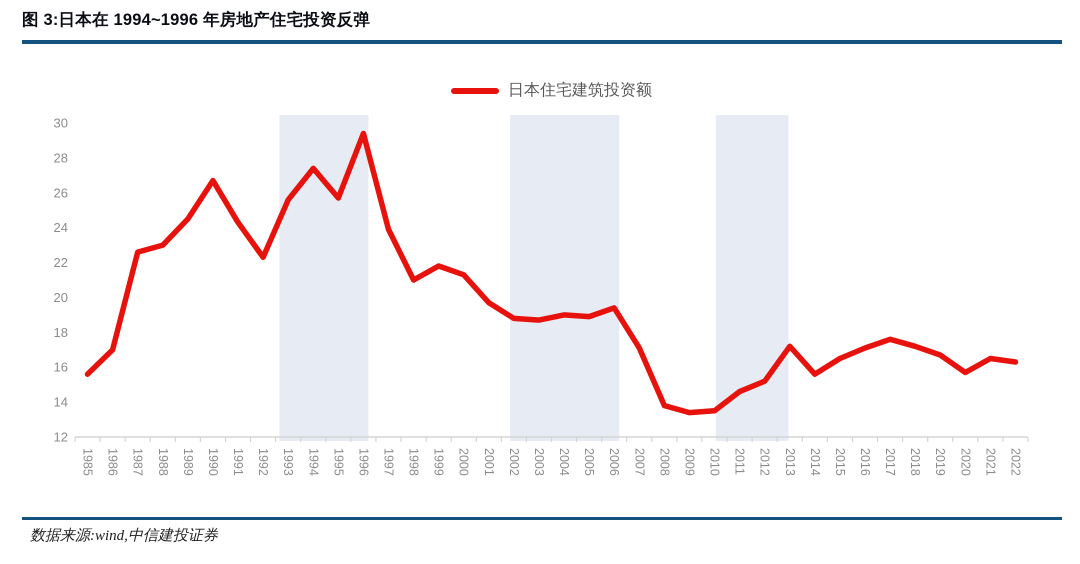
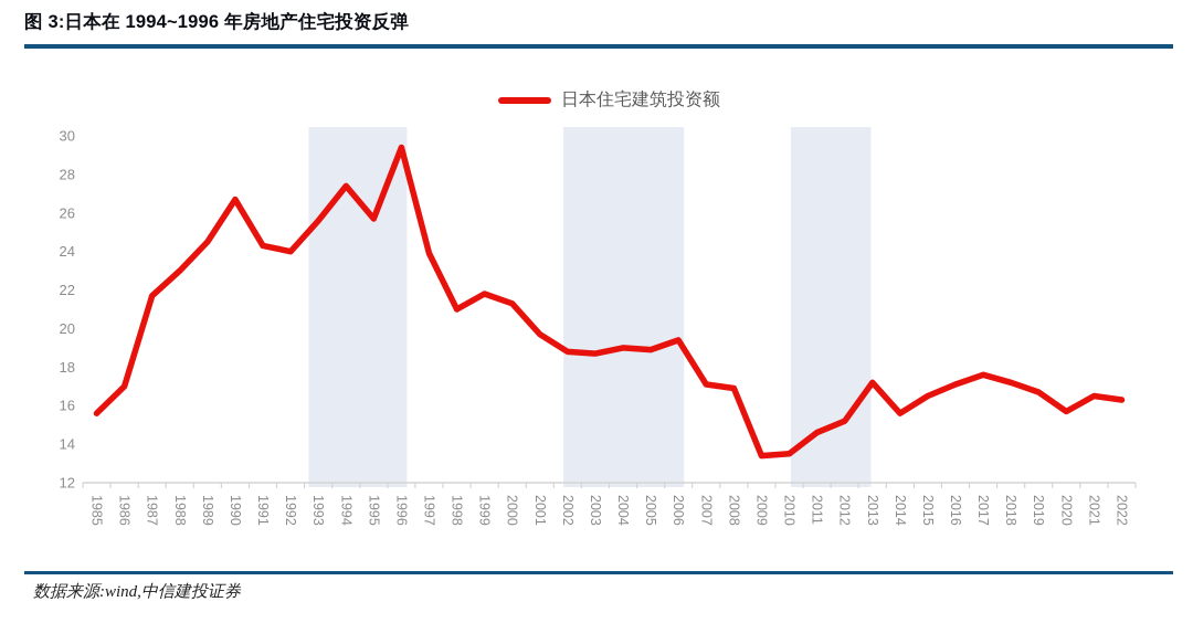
1987: 22.6 -> 21.7
1992: 22.3 -> 24.0
2008: 13.8 -> 16.9
